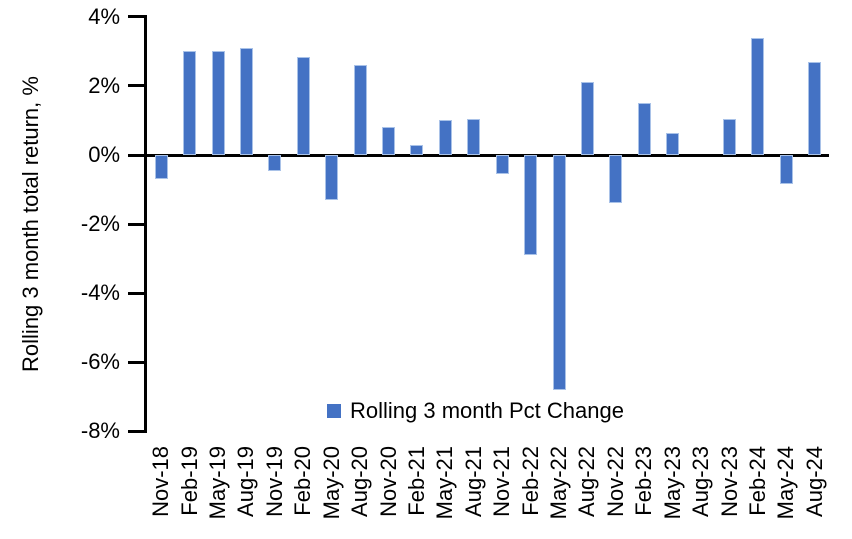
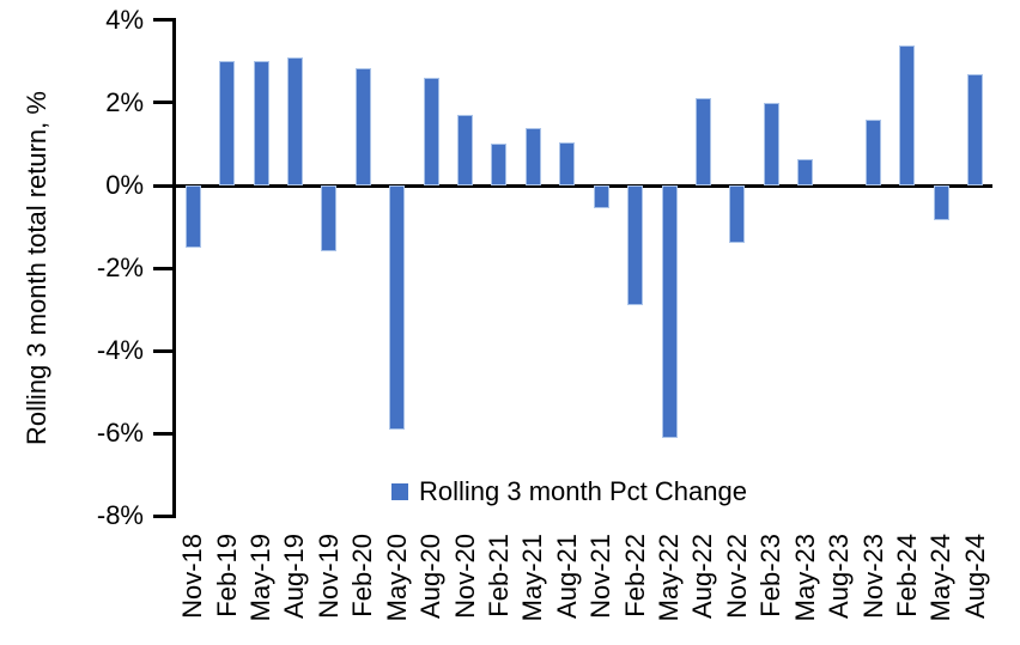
Nov-18: -0.7% -> -1.5%
Nov-19: -0.5% -> -1.6%
May-20: -1.3% -> -5.9%
Nov-20: 0.8% -> 1.7%
Feb-21: 0.3% -> 1.0%
May-21: 1.0% -> 1.4%
May-22: -6.8% -> -6.1%
Feb-23: 1.5% -> 2.0%
Nov-23: 1.1% -> 1.6%
